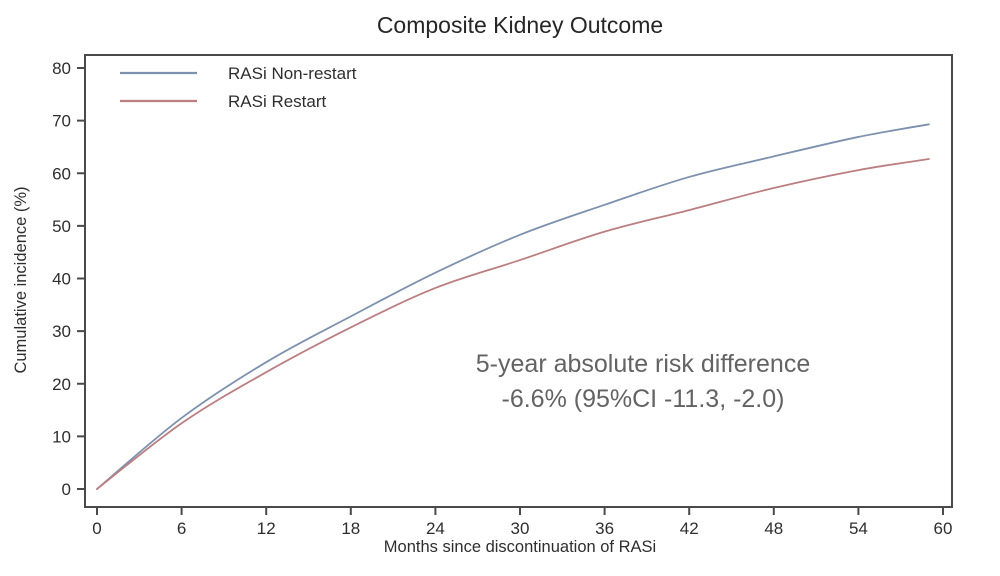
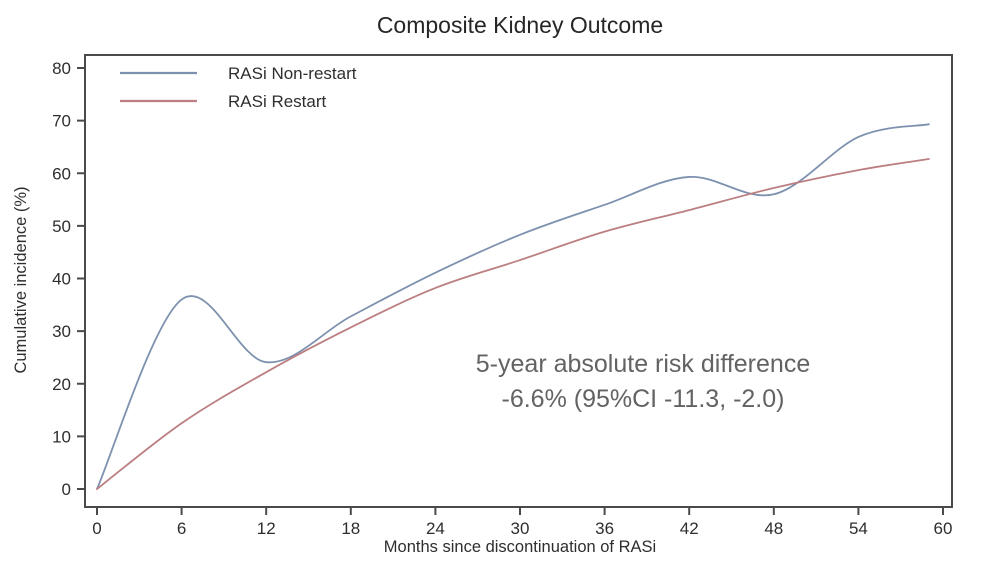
RASi Non-restart/6: 14 -> 36
RASi Non-restart/48: 63 -> 56
